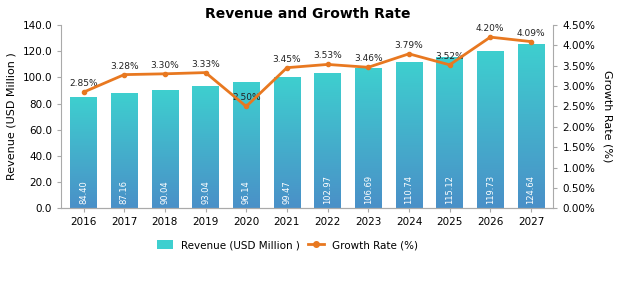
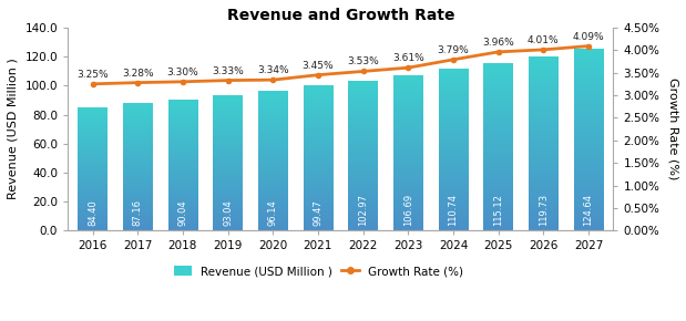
2016: 2.85% -> 3.25%
2020: 2.50% -> 3.34%
2023: 3.46% -> 3.61%
2025: 3.52% -> 3.96%
2026: 4.20% -> 4.01%
